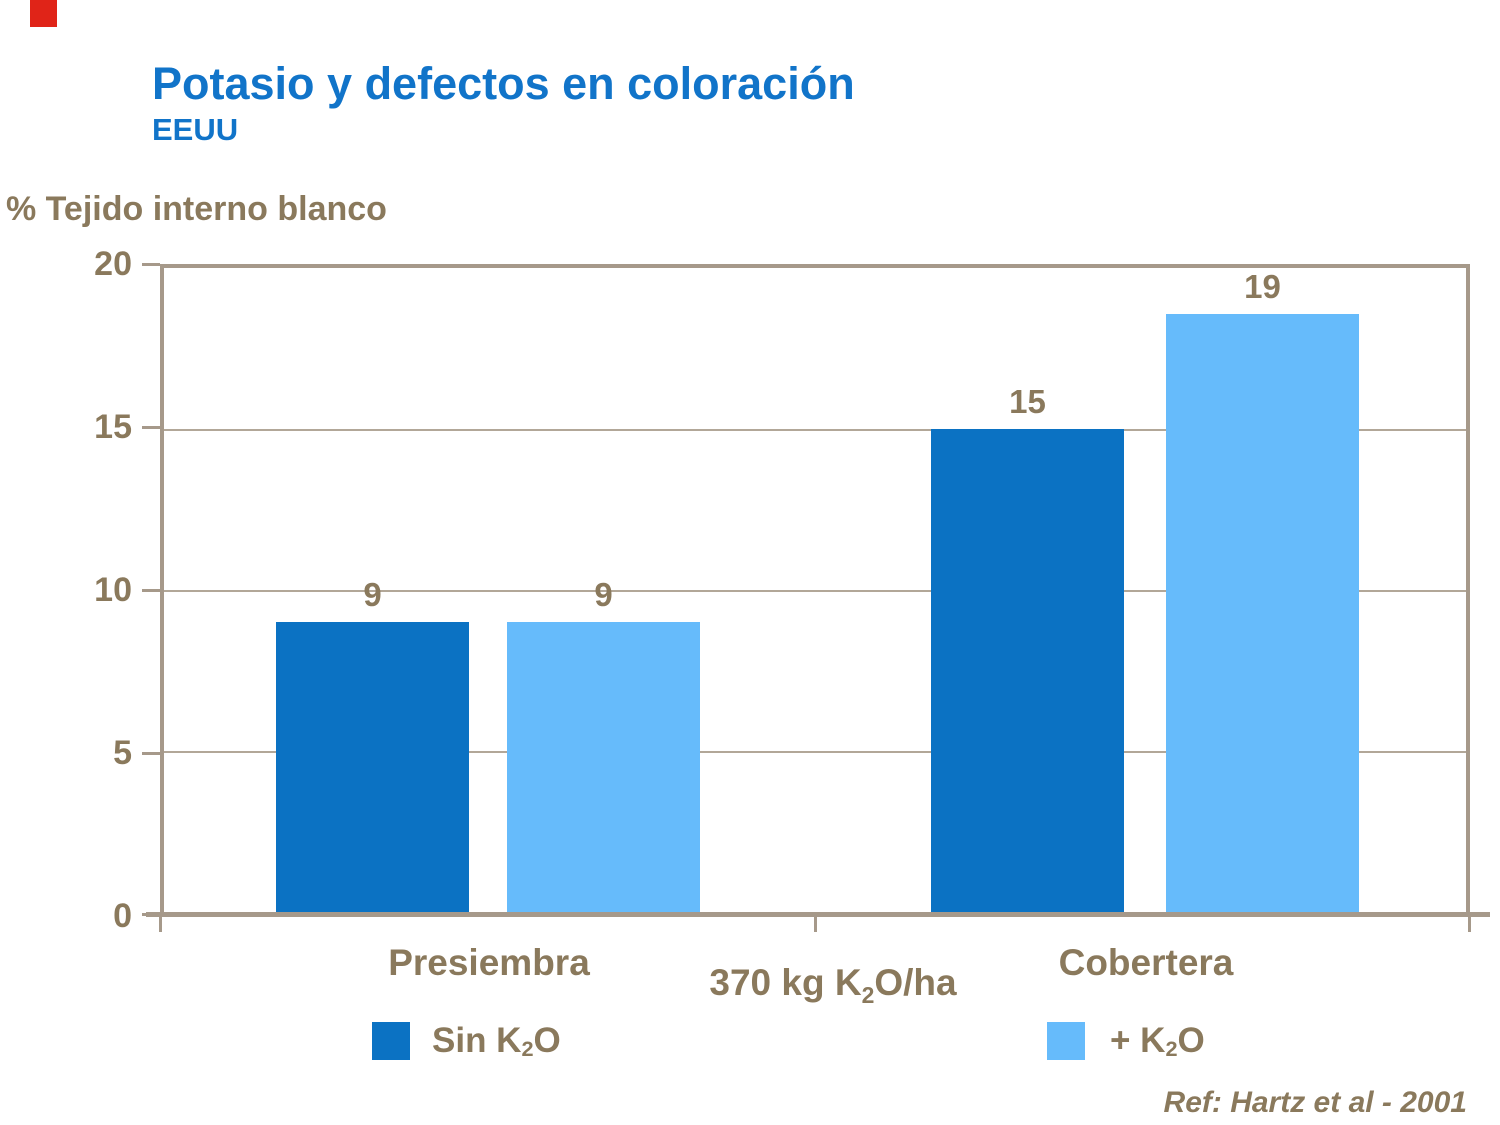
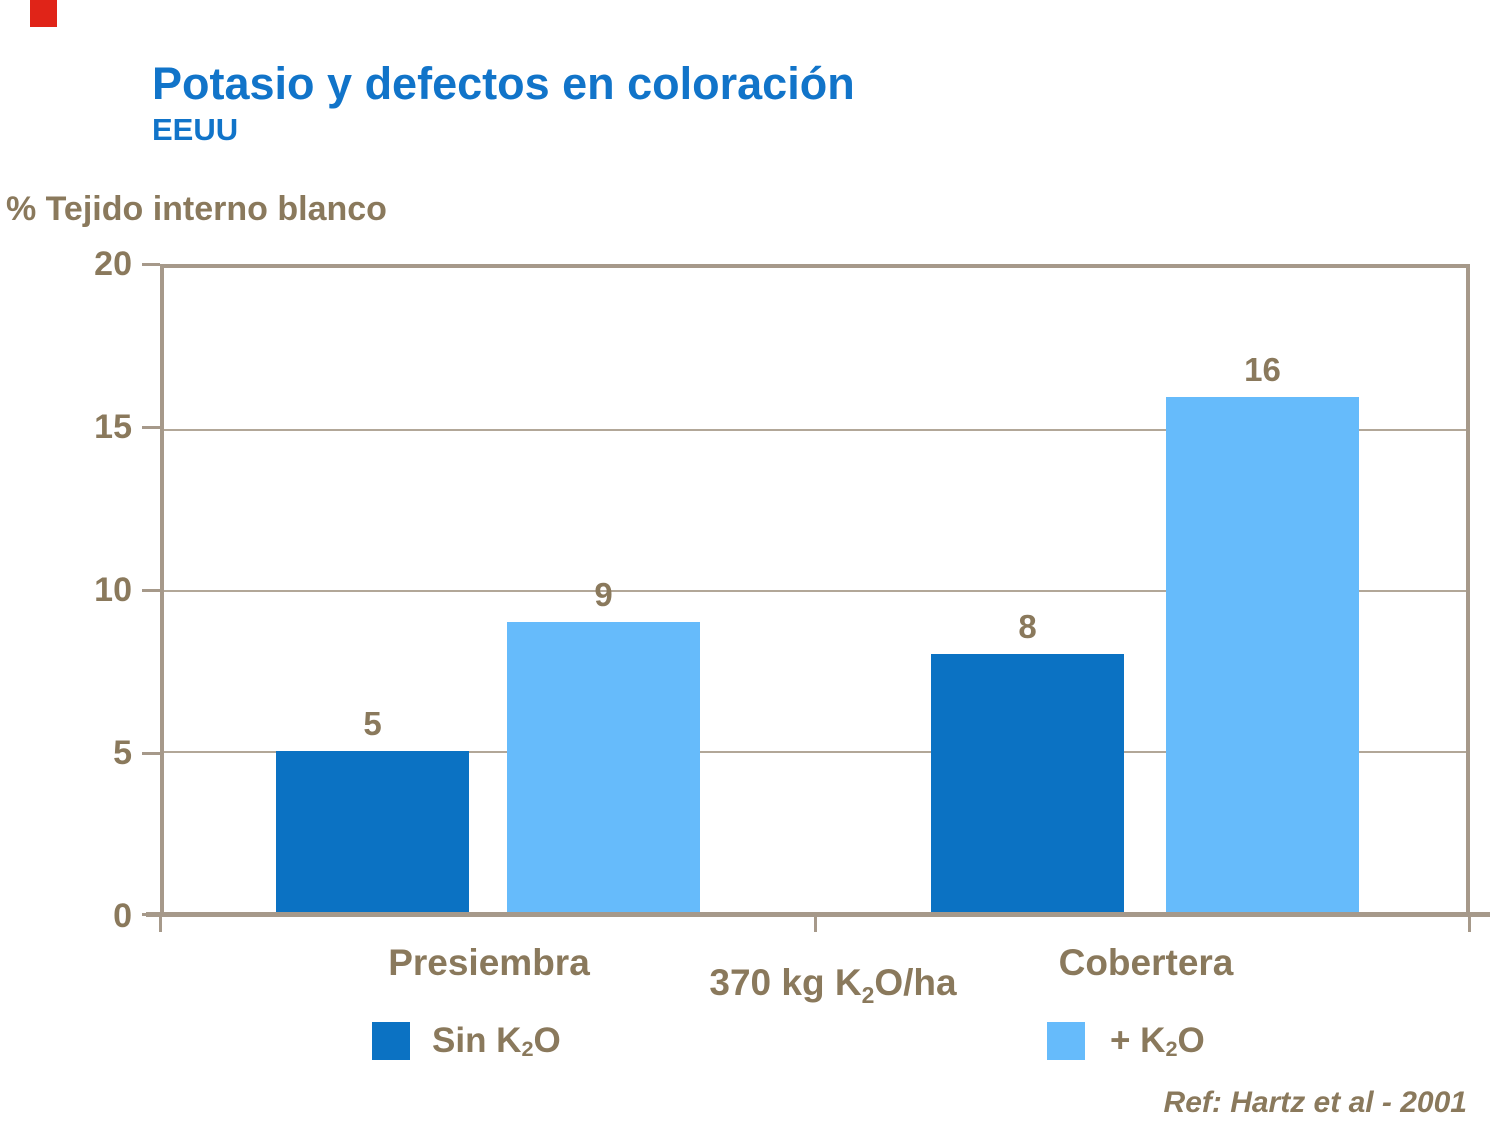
Sin K2O/Presiembra: 9 -> 5
Sin K2O/Cobertera: 15 -> 8
+ K2O/Cobertera: 19 -> 16
